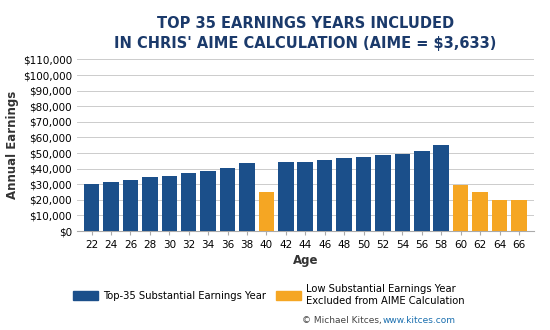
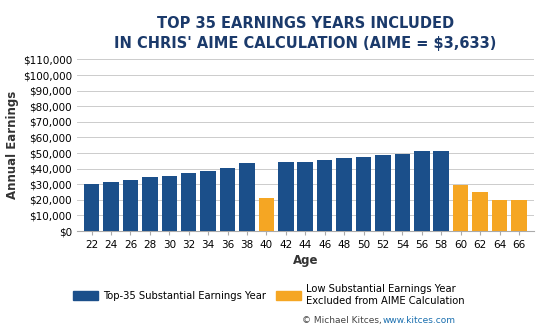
40: $25,000 -> $21,000
58: $55,000 -> $51,000
